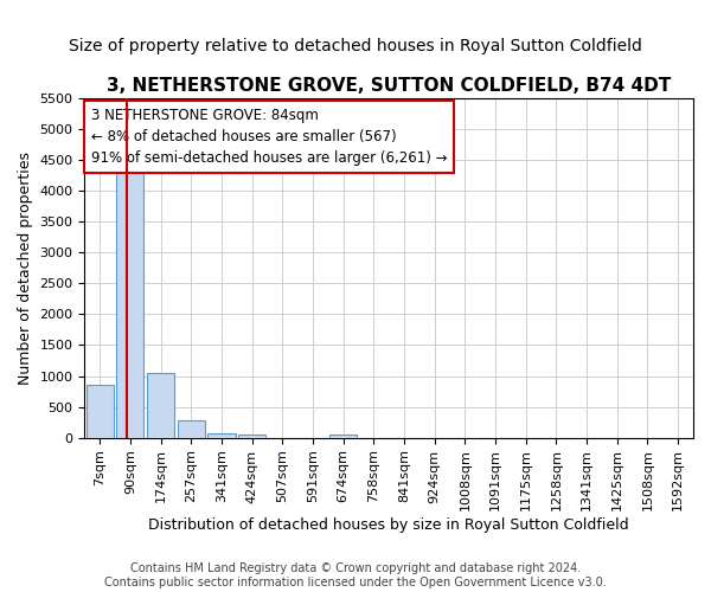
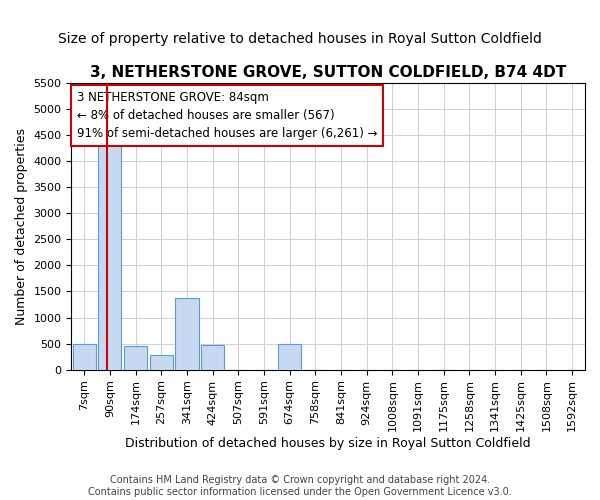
7sqm: 850 -> 500
174sqm: 1050 -> 460
341sqm: 80 -> 1380
424sqm: 60 -> 480
674sqm: 50 -> 500
